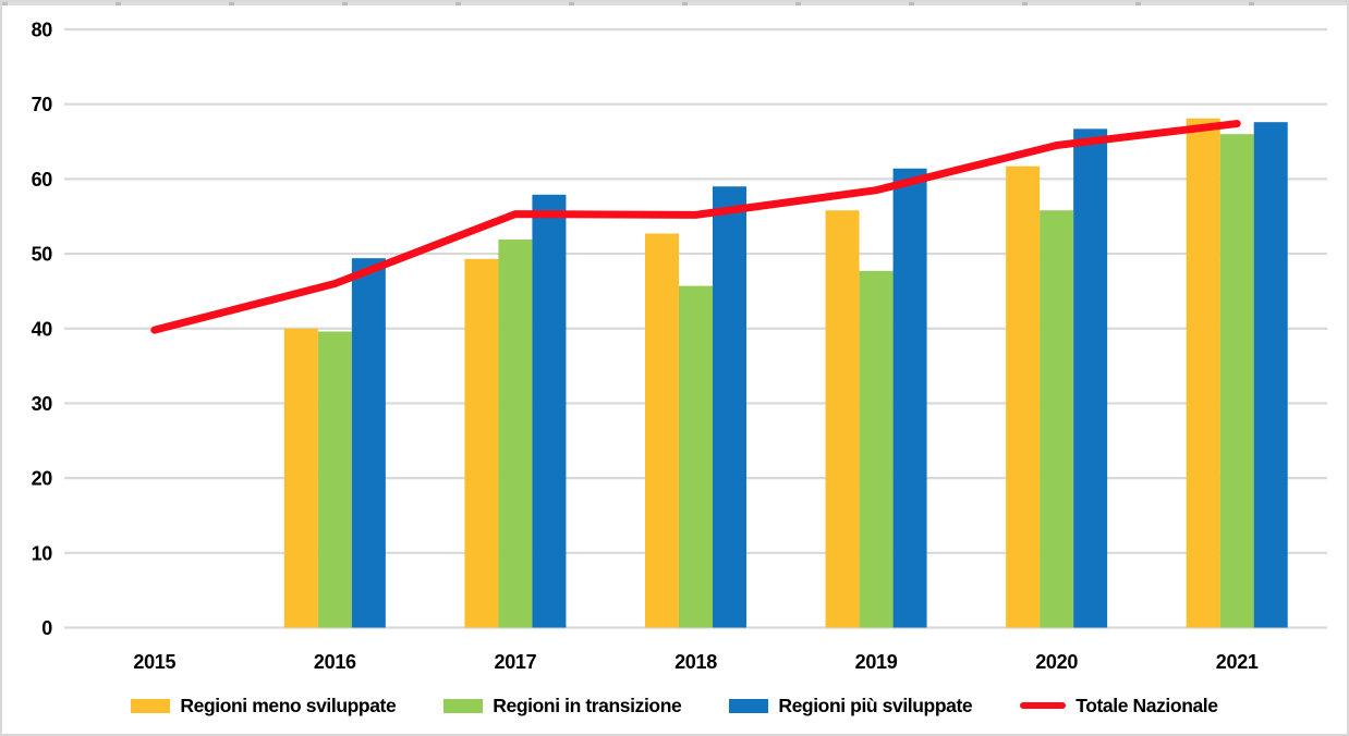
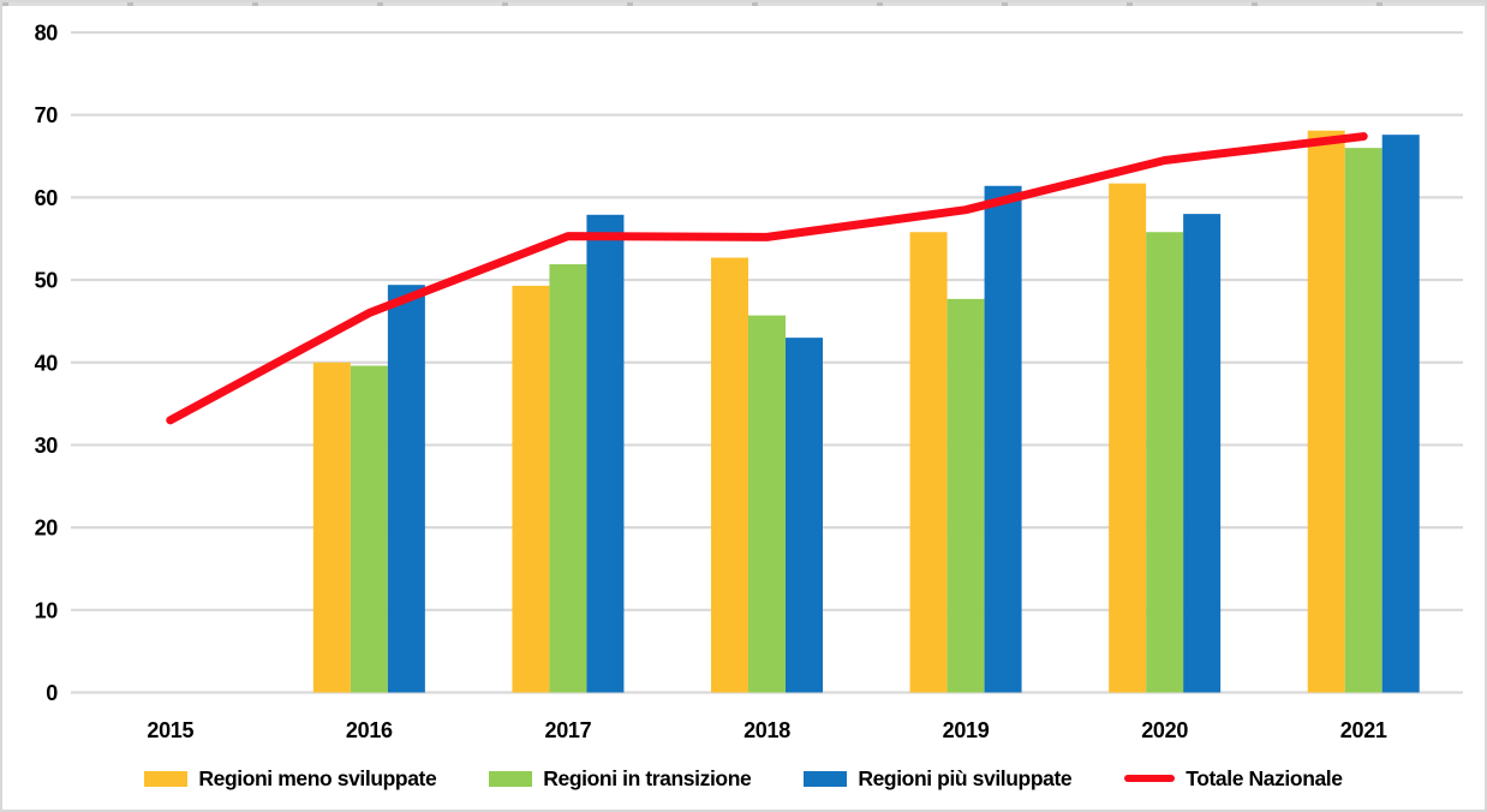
Totale Nazionale/2015: 40 -> 33
Regioni più sviluppate/2018: 59 -> 43
Regioni più sviluppate/2020: 67 -> 58
